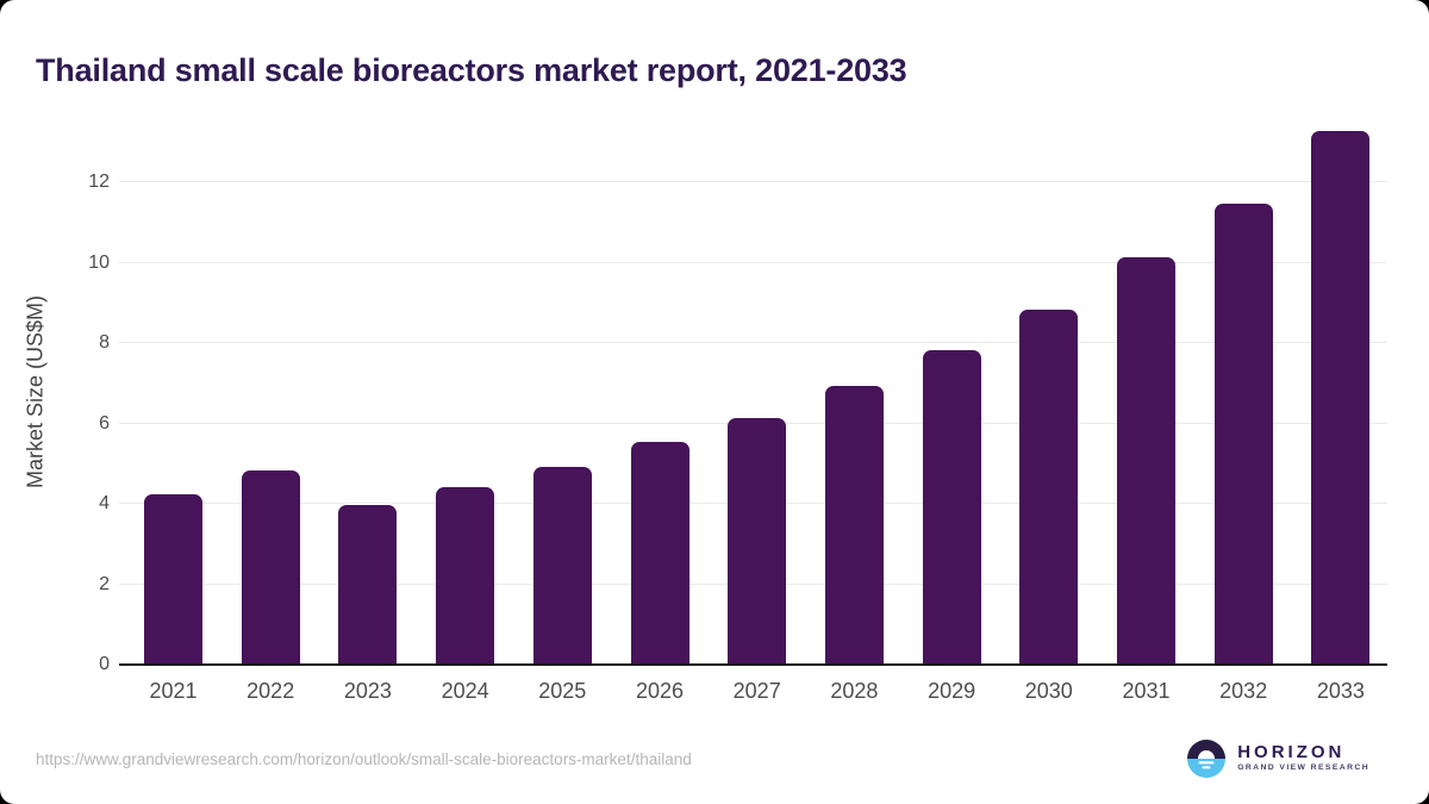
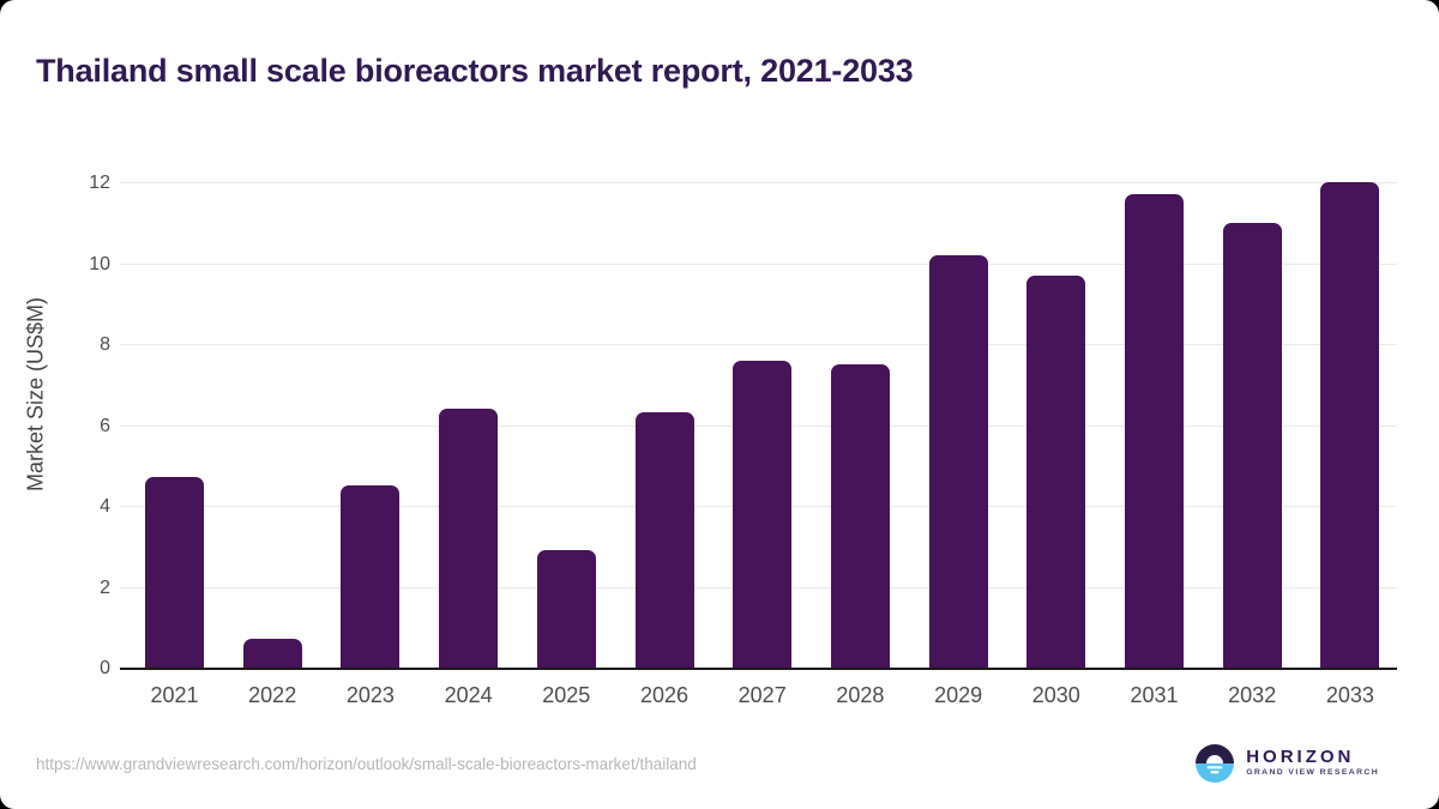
2021: 4.2 -> 4.7
2022: 4.8 -> 0.7
2023: 4.0 -> 4.5
2024: 4.4 -> 6.4
2025: 4.9 -> 2.9
2026: 5.5 -> 6.3
2027: 6.1 -> 7.6
2028: 6.9 -> 7.5
2029: 7.8 -> 10.2
2030: 8.8 -> 9.7
2031: 10.1 -> 11.7
2032: 11.4 -> 11.0
2033: 13.2 -> 12.0
